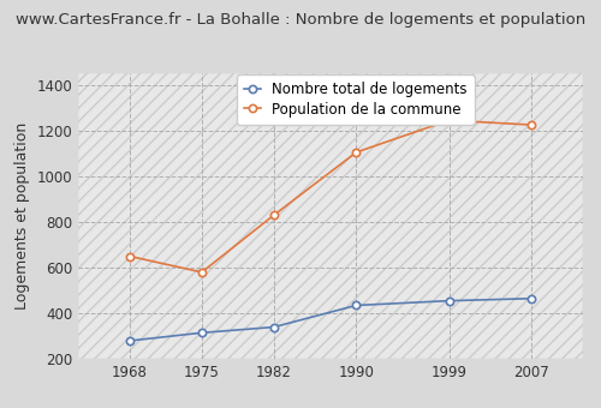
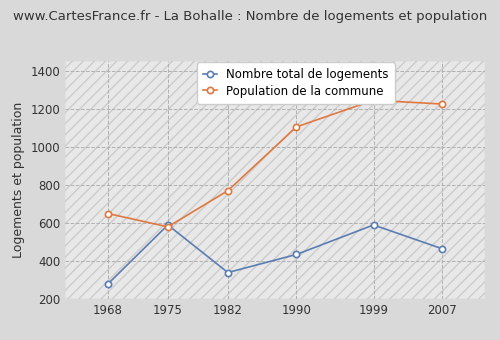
Nombre total de logements/1975: 320 -> 590
Population de la commune/1982: 830 -> 770
Nombre total de logements/1999: 460 -> 590
